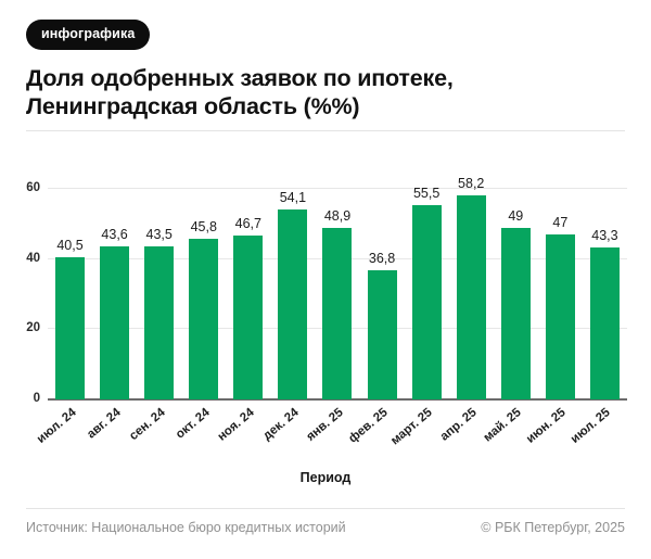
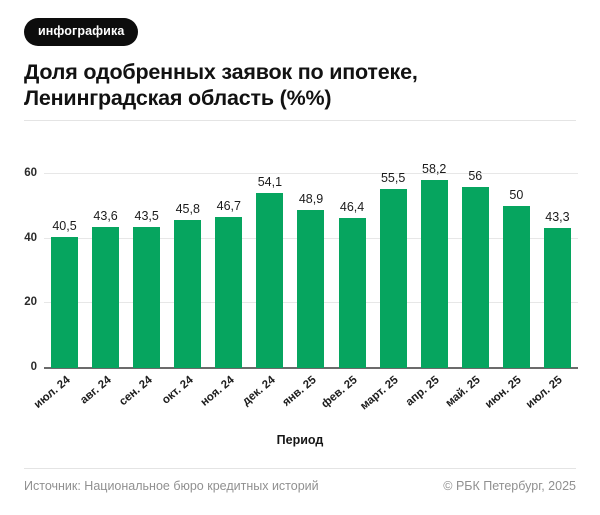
фев. 25: 36,8 -> 46,4
май. 25: 49 -> 56
июн. 25: 47 -> 50
